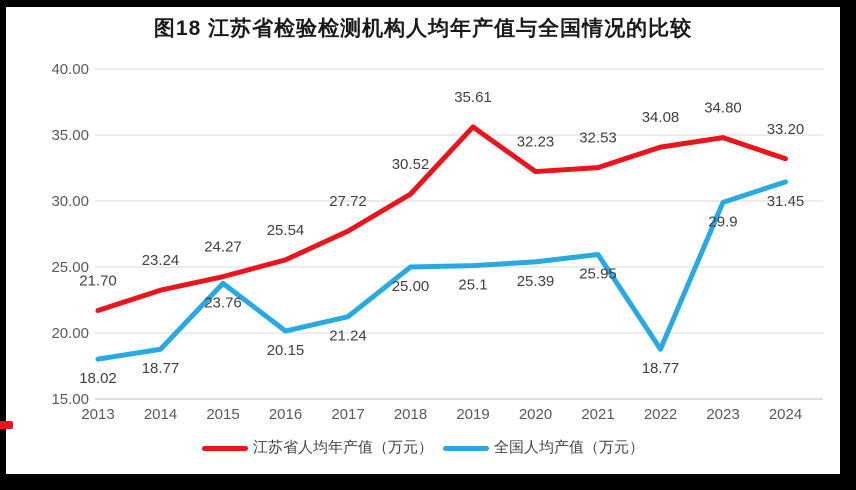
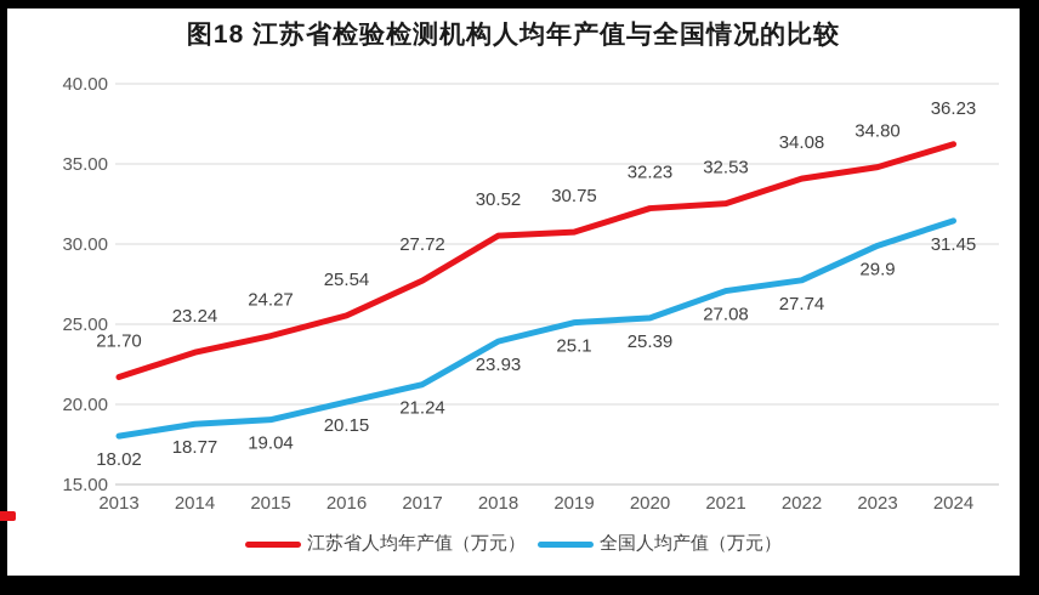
全国人均产值（万元）/2015: 23.76 -> 19.04
全国人均产值（万元）/2018: 25.00 -> 23.93
江苏省人均年产值（万元）/2019: 35.61 -> 30.75
全国人均产值（万元）/2021: 25.95 -> 27.08
全国人均产值（万元）/2022: 18.77 -> 27.74
江苏省人均年产值（万元）/2024: 33.20 -> 36.23
